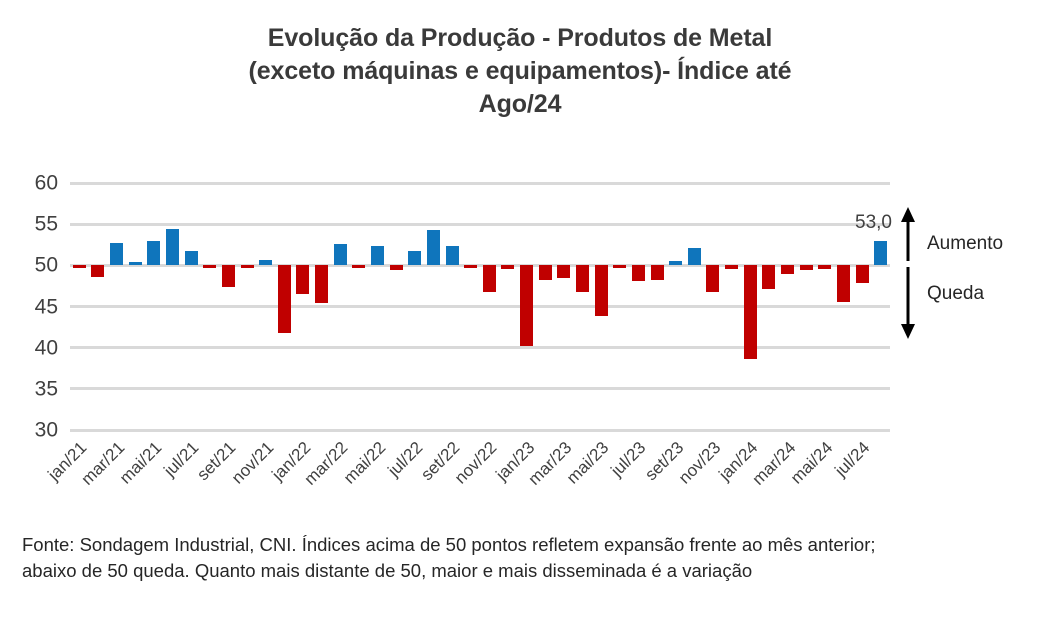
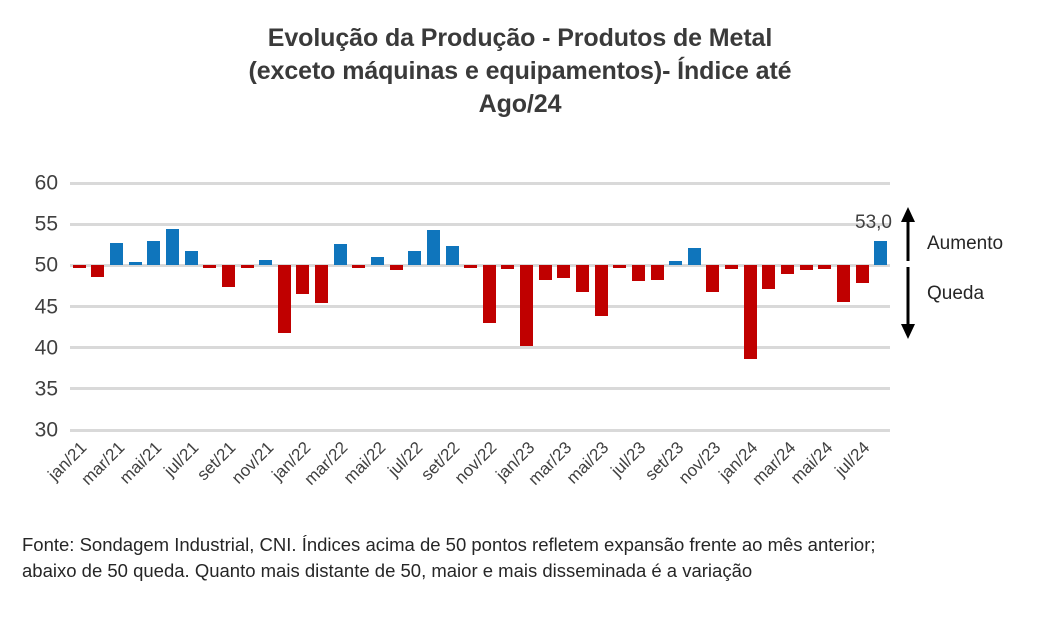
mai/22: 52 -> 51
nov/22: 47 -> 43
